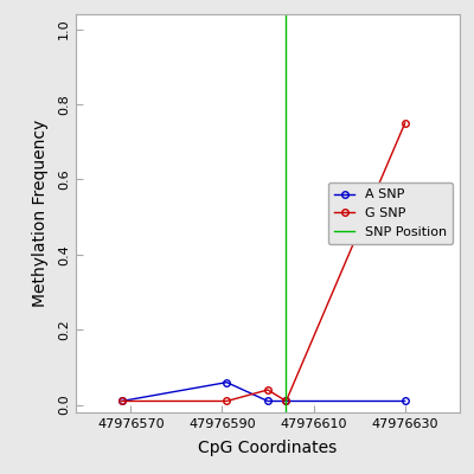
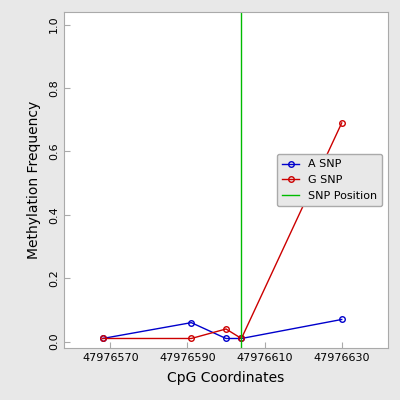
A SNP/47976630: 0.01 -> 0.07
G SNP/47976630: 0.75 -> 0.69
